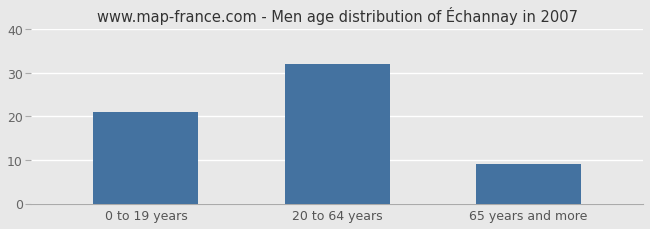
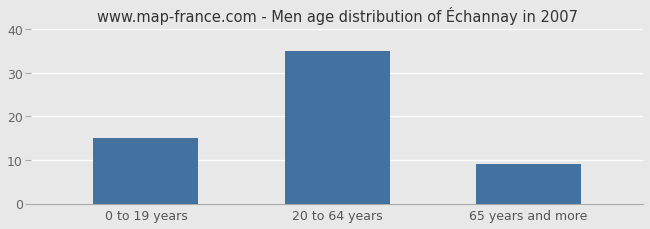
0 to 19 years: 21 -> 15
20 to 64 years: 32 -> 35
